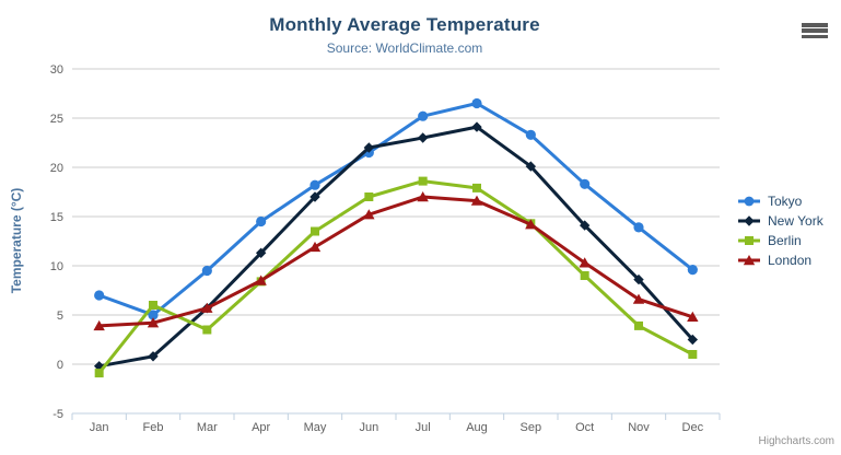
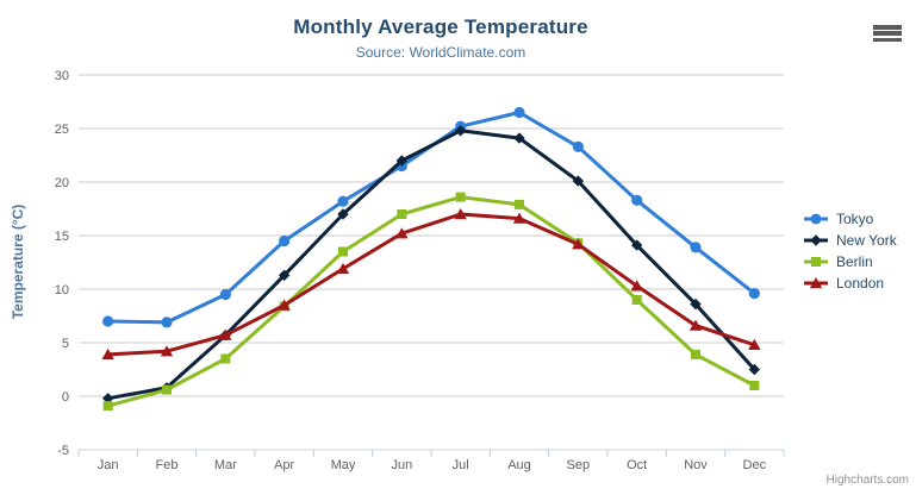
Tokyo/Feb: 5 -> 7
Berlin/Feb: 6 -> 1
New York/Jul: 23 -> 25
